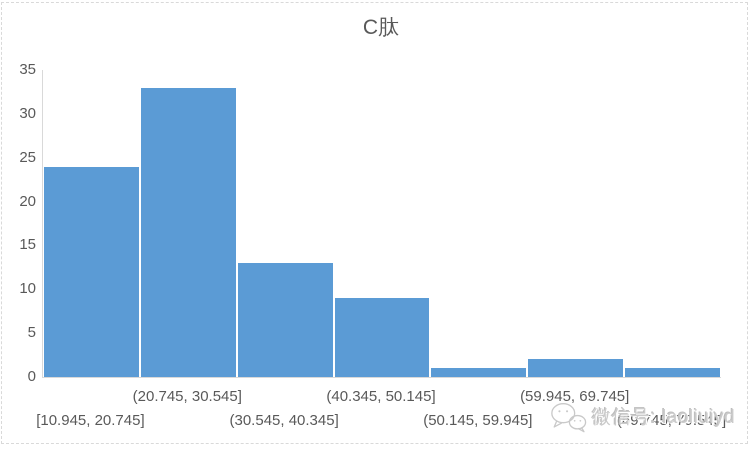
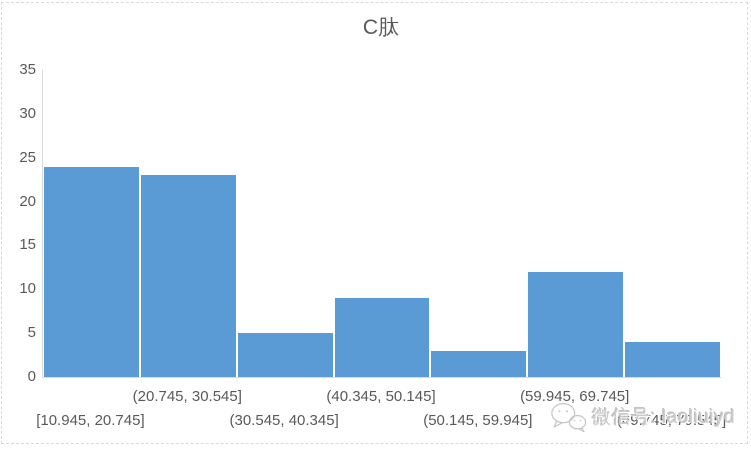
(20.745, 30.545]: 33 -> 23
(30.545, 40.345]: 13 -> 5
(50.145, 59.945]: 1 -> 3
(59.945, 69.745]: 2 -> 12
(69.745, 79.545]: 1 -> 4
